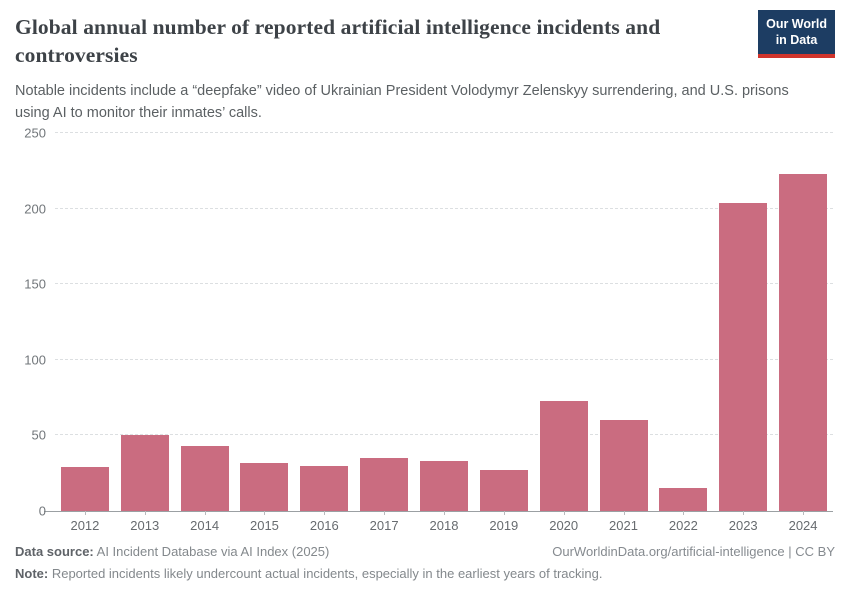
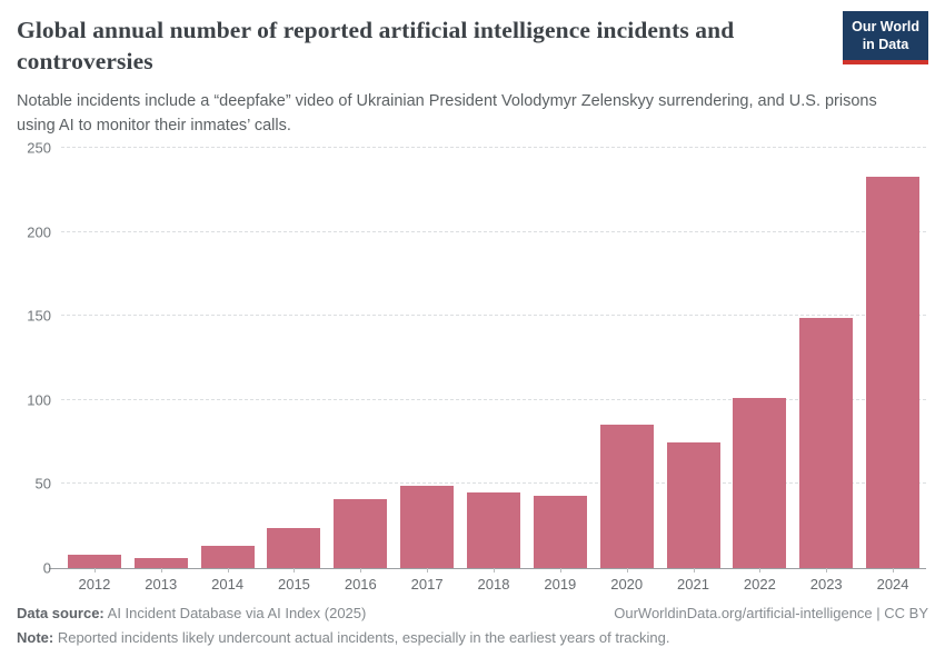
2012: 29 -> 8
2013: 50 -> 6
2014: 43 -> 13
2015: 32 -> 24
2016: 30 -> 41
2017: 35 -> 49
2018: 33 -> 45
2019: 27 -> 43
2020: 73 -> 85
2021: 60 -> 75
2022: 15 -> 101
2023: 204 -> 149
2024: 223 -> 233
